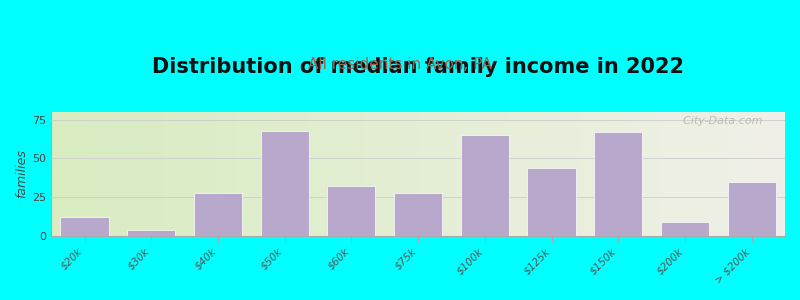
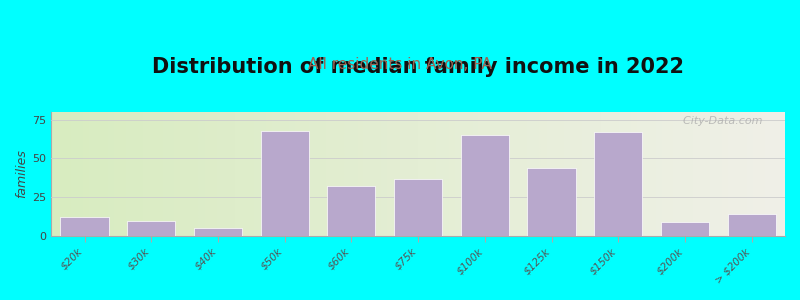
$30k: 4 -> 10
$40k: 28 -> 5
$75k: 28 -> 37
> $200k: 35 -> 14
